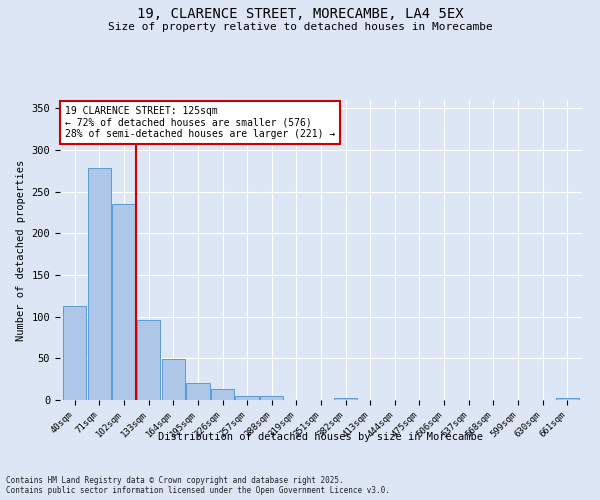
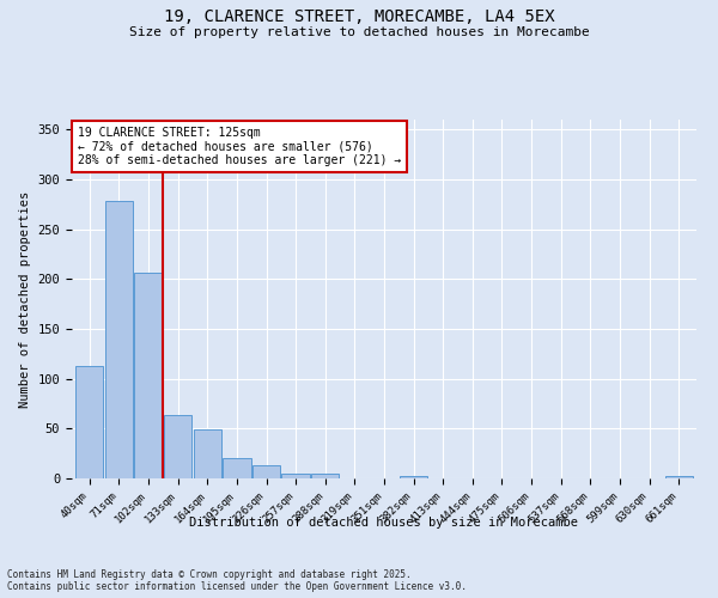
102sqm: 235 -> 206
133sqm: 96 -> 64
